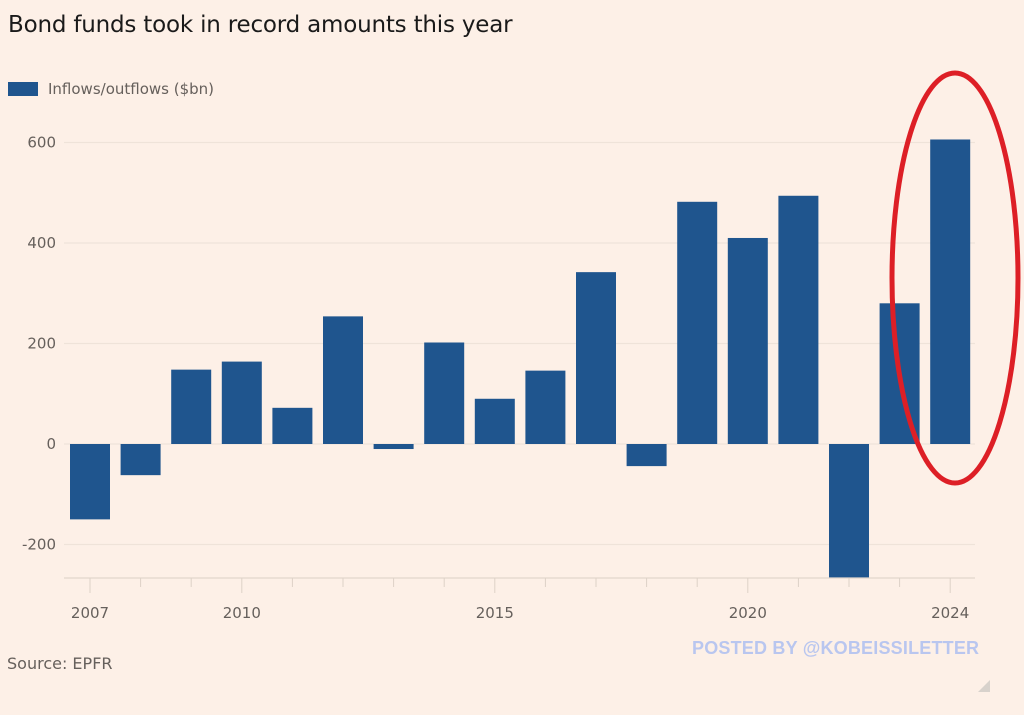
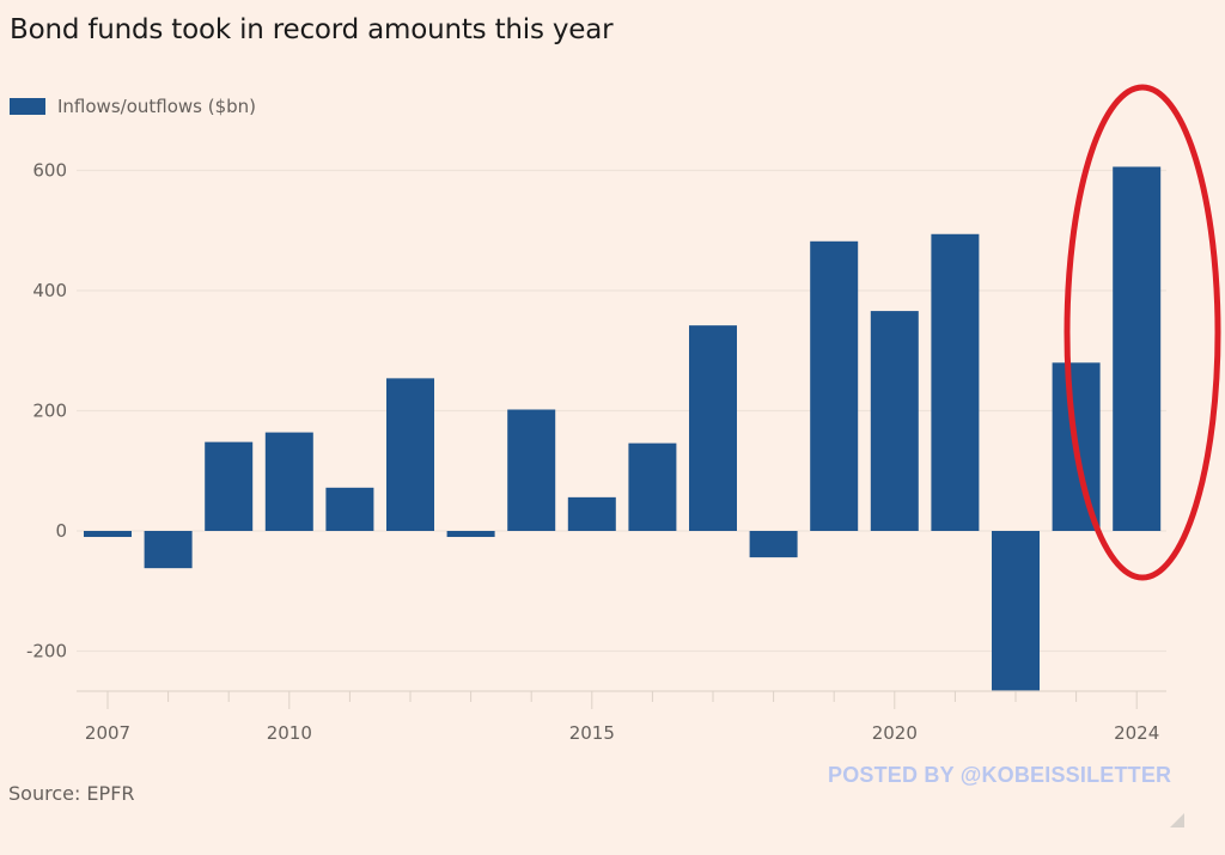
2007: -150 -> -10
2015: 90 -> 60
2020: 410 -> 370
